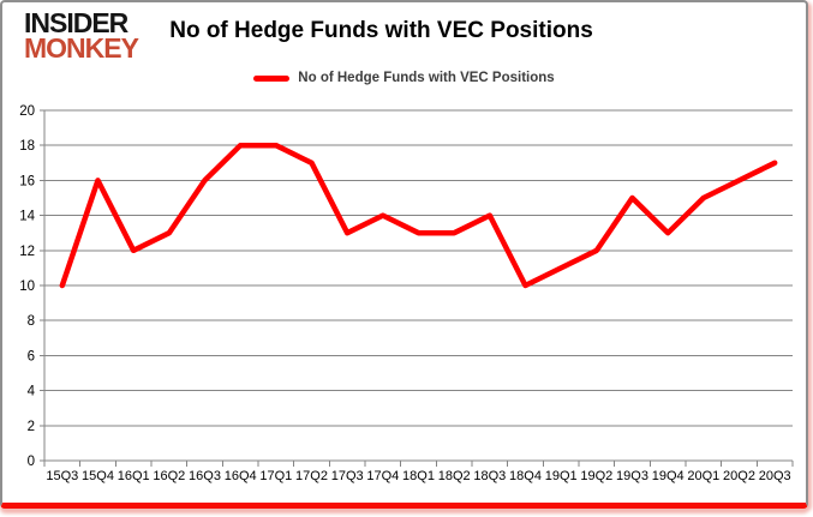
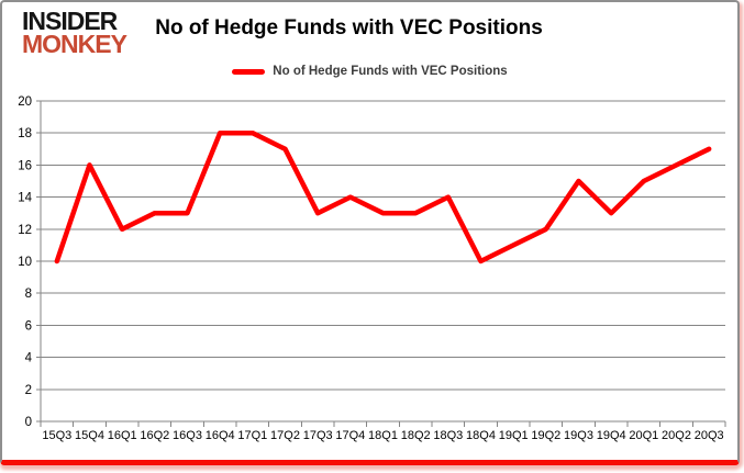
16Q3: 16 -> 13
